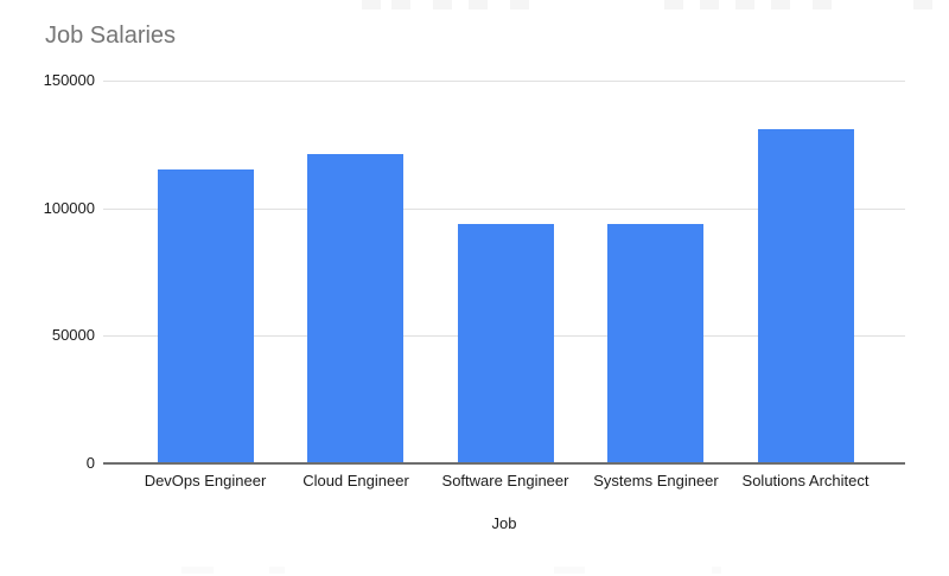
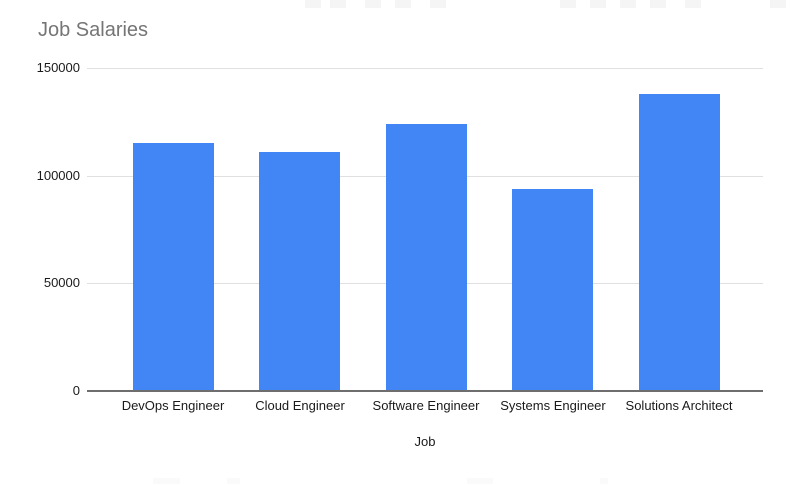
Cloud Engineer: 121000 -> 111000
Software Engineer: 94000 -> 124000
Solutions Architect: 131000 -> 138000
